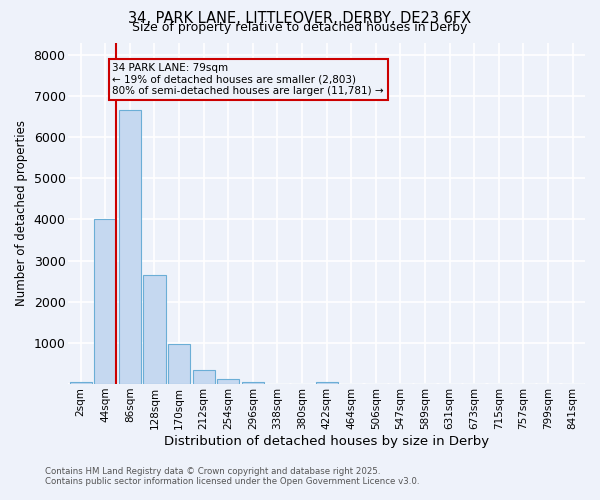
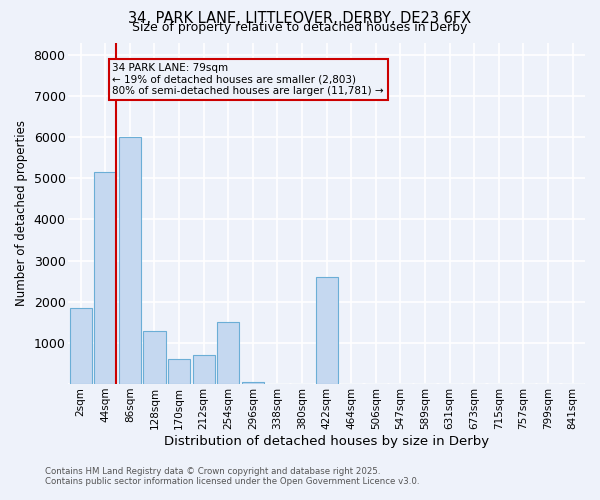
2sqm: 60 -> 1850
44sqm: 4010 -> 5150
86sqm: 6650 -> 6000
128sqm: 2650 -> 1300
170sqm: 980 -> 600
212sqm: 340 -> 700
254sqm: 130 -> 1500
422sqm: 60 -> 2600
